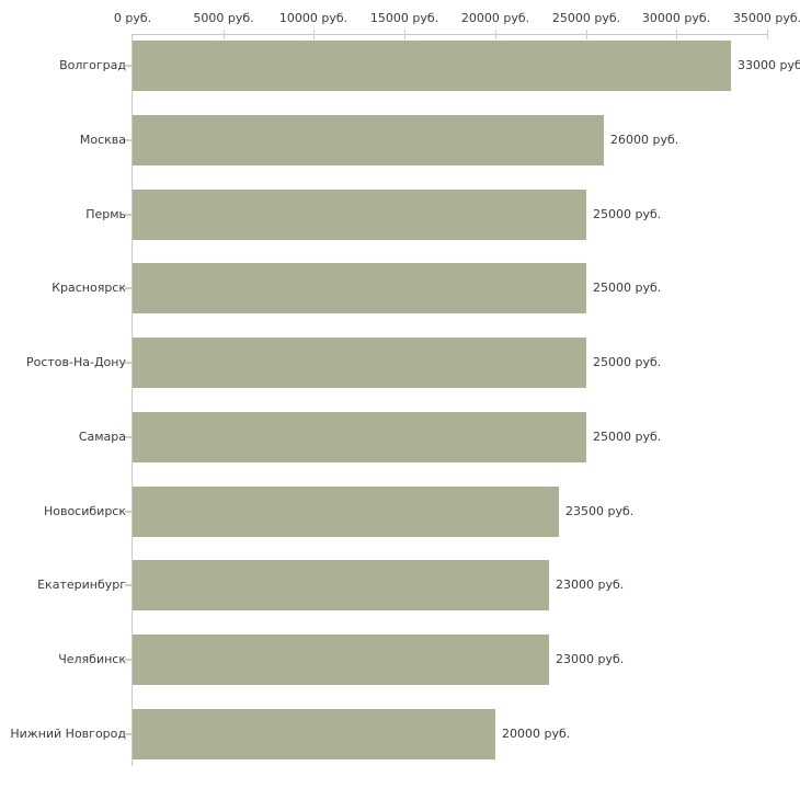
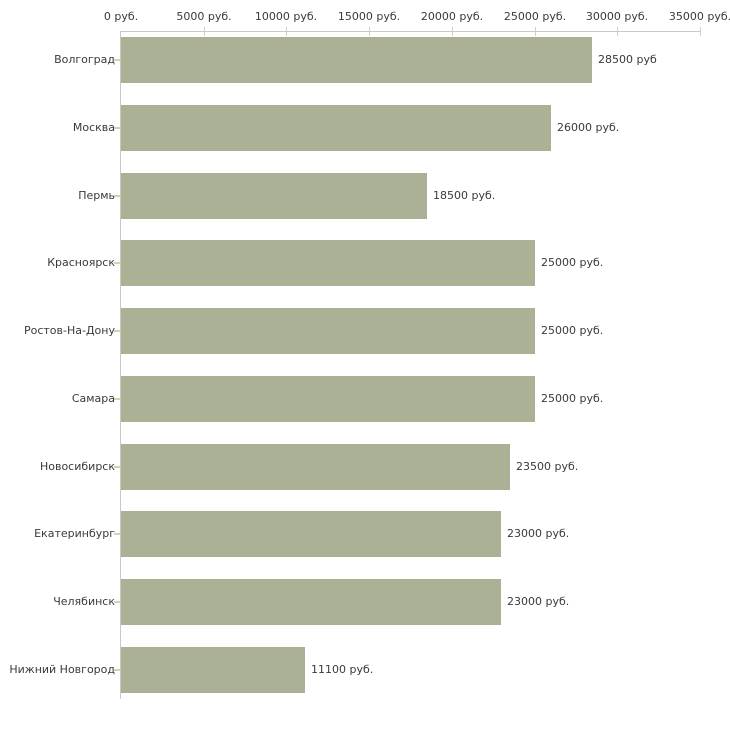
Волгоград: 33000 -> 28500
Пермь: 25000 -> 18500
Нижний Новгород: 20000 -> 11100
